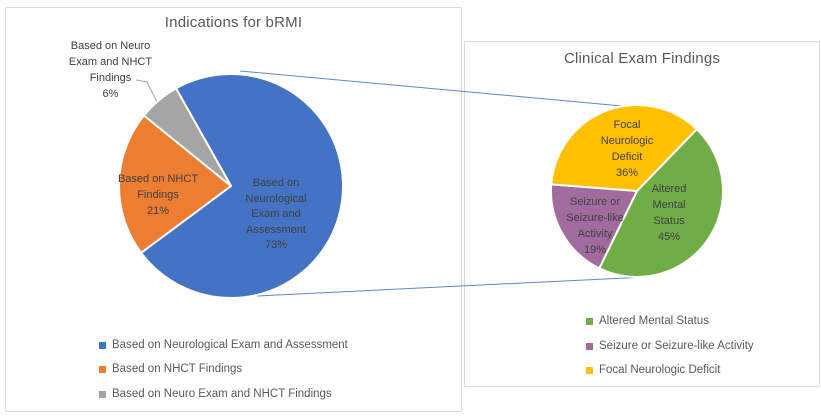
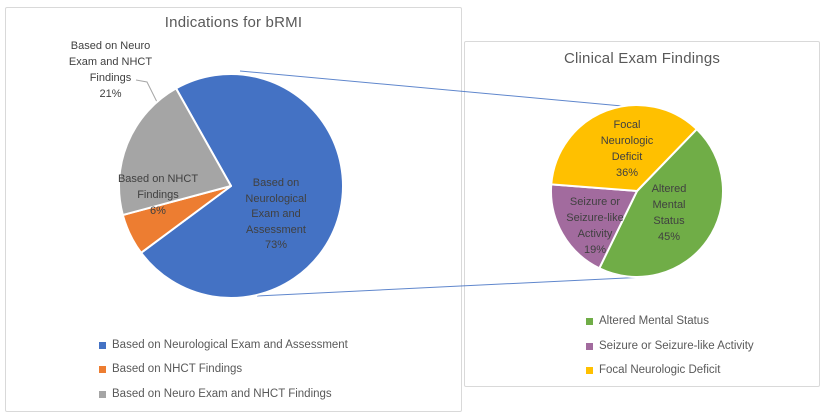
Indications for bRMI/Based on NHCT Findings: 21% -> 6%
Indications for bRMI/Based on Neuro Exam and NHCT Findings: 6% -> 21%
